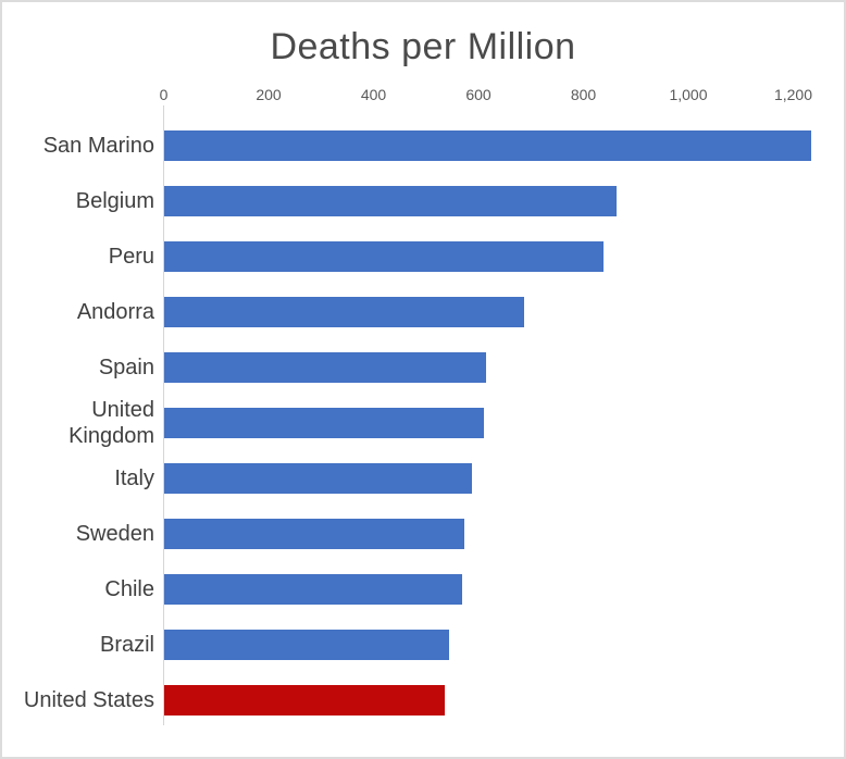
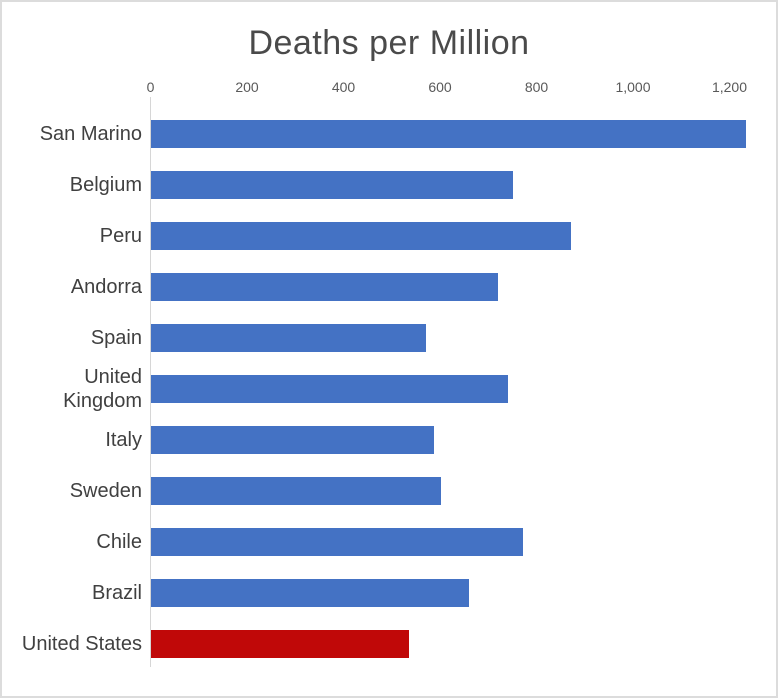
Belgium: 860 -> 750
Peru: 840 -> 870
Andorra: 690 -> 720
Spain: 610 -> 570
United Kingdom: 610 -> 740
Sweden: 570 -> 600
Chile: 570 -> 770
Brazil: 540 -> 660
